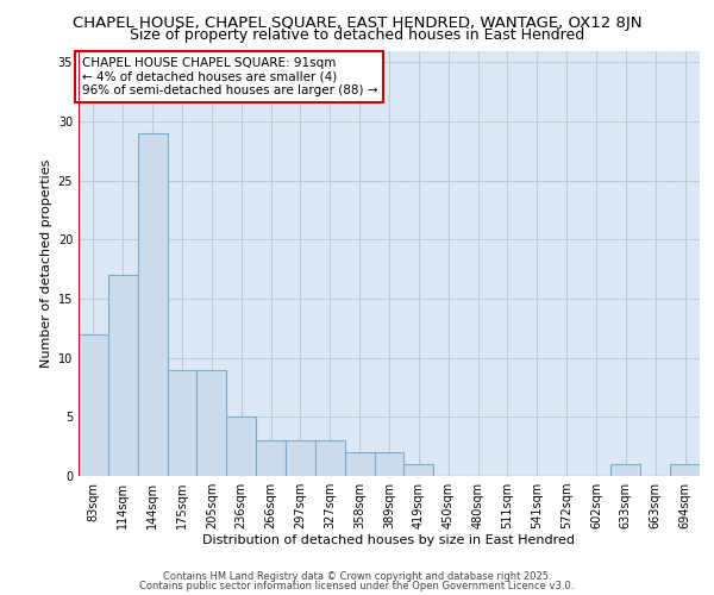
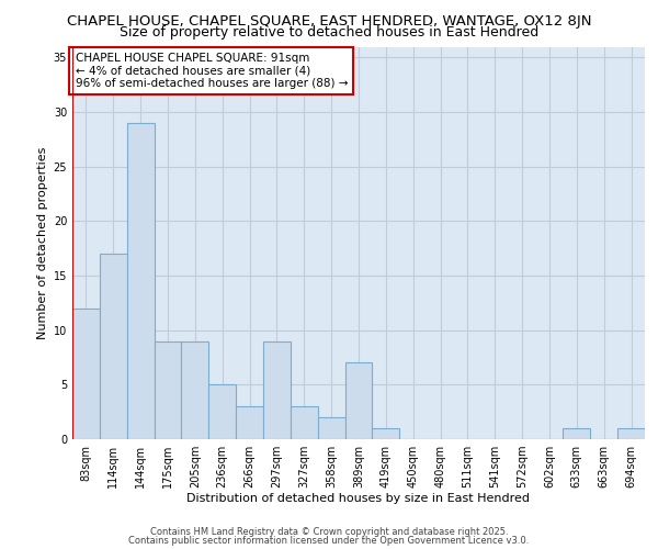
297sqm: 3 -> 9
389sqm: 2 -> 7
